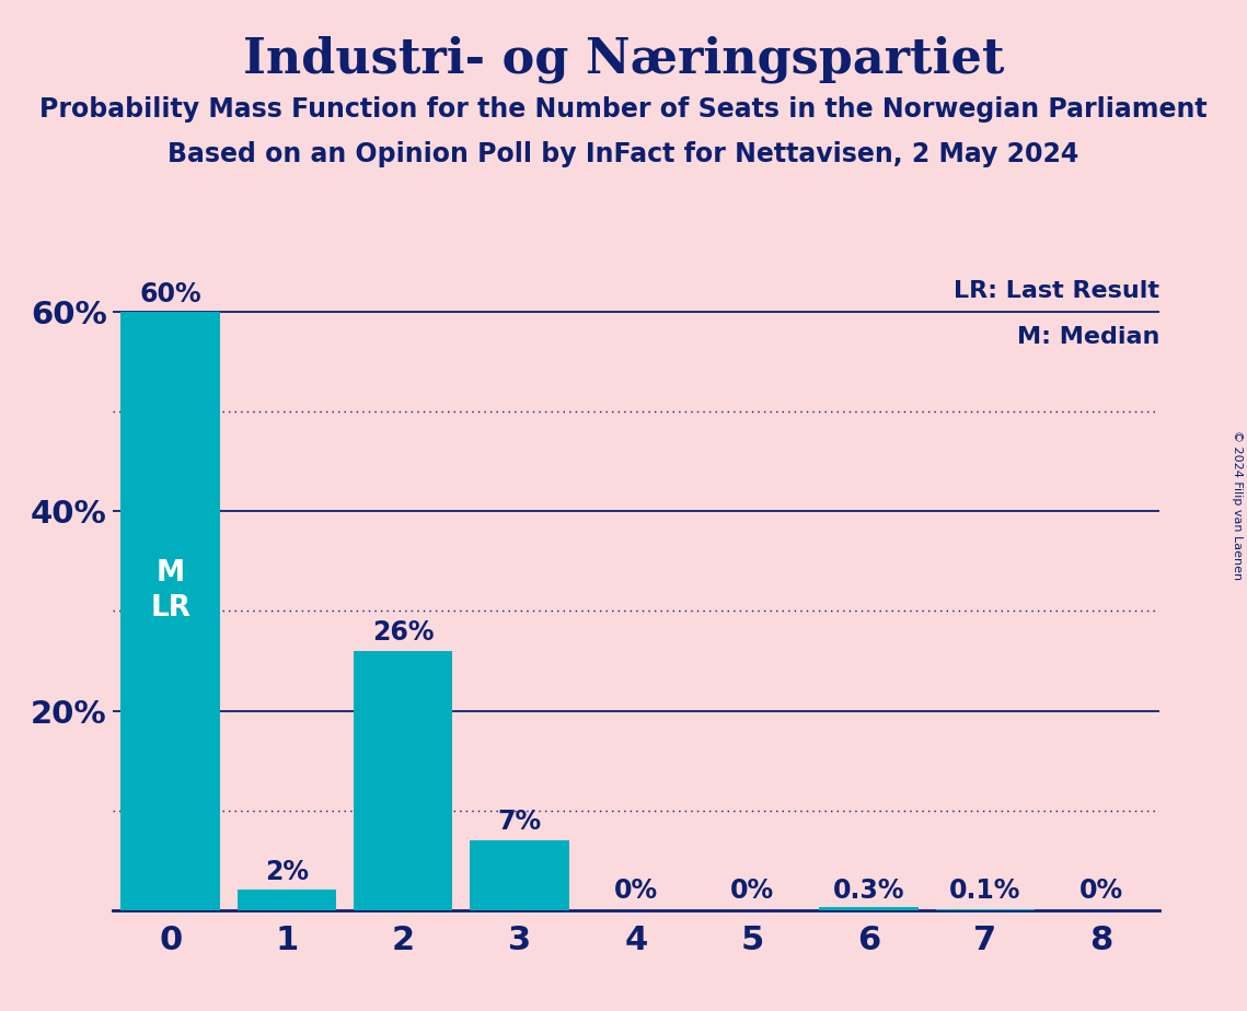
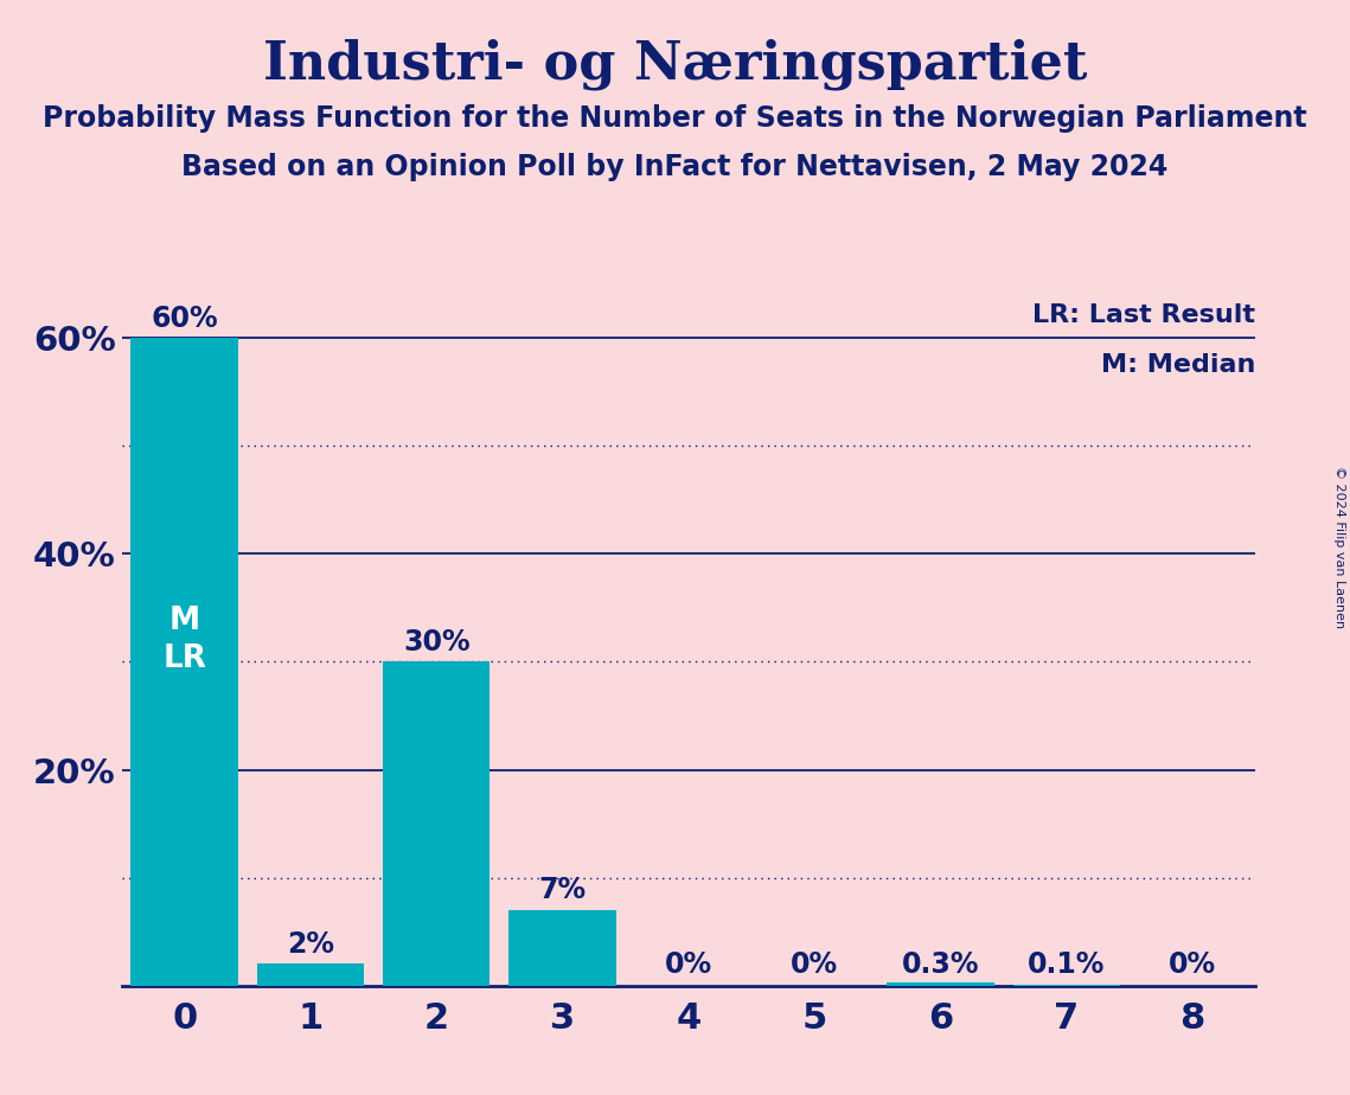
2: 26% -> 30%
